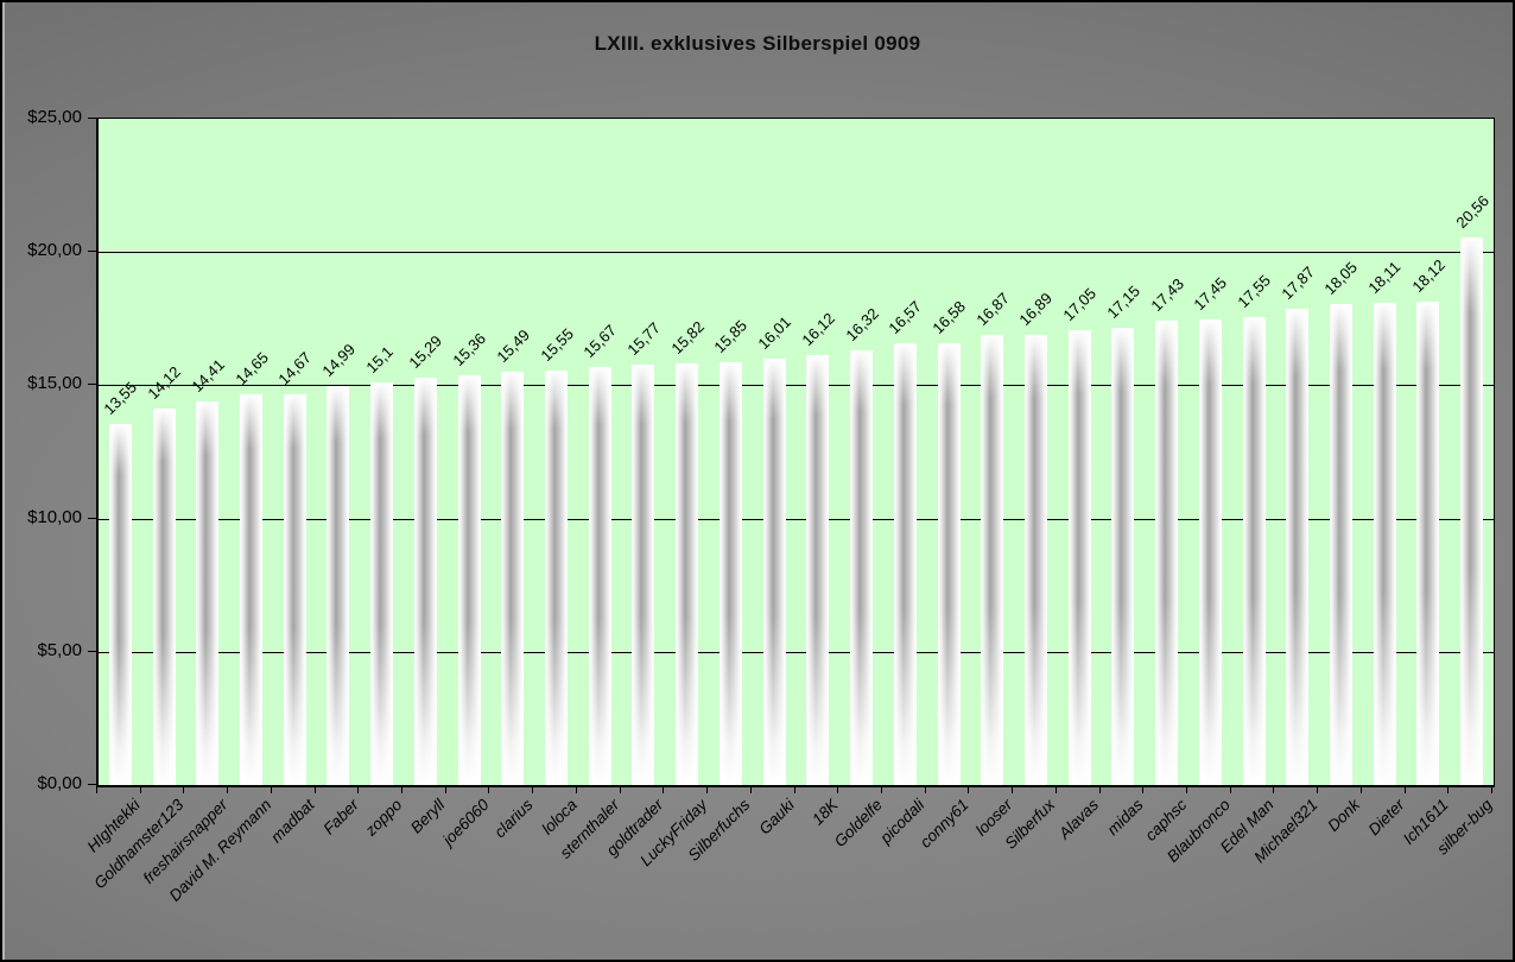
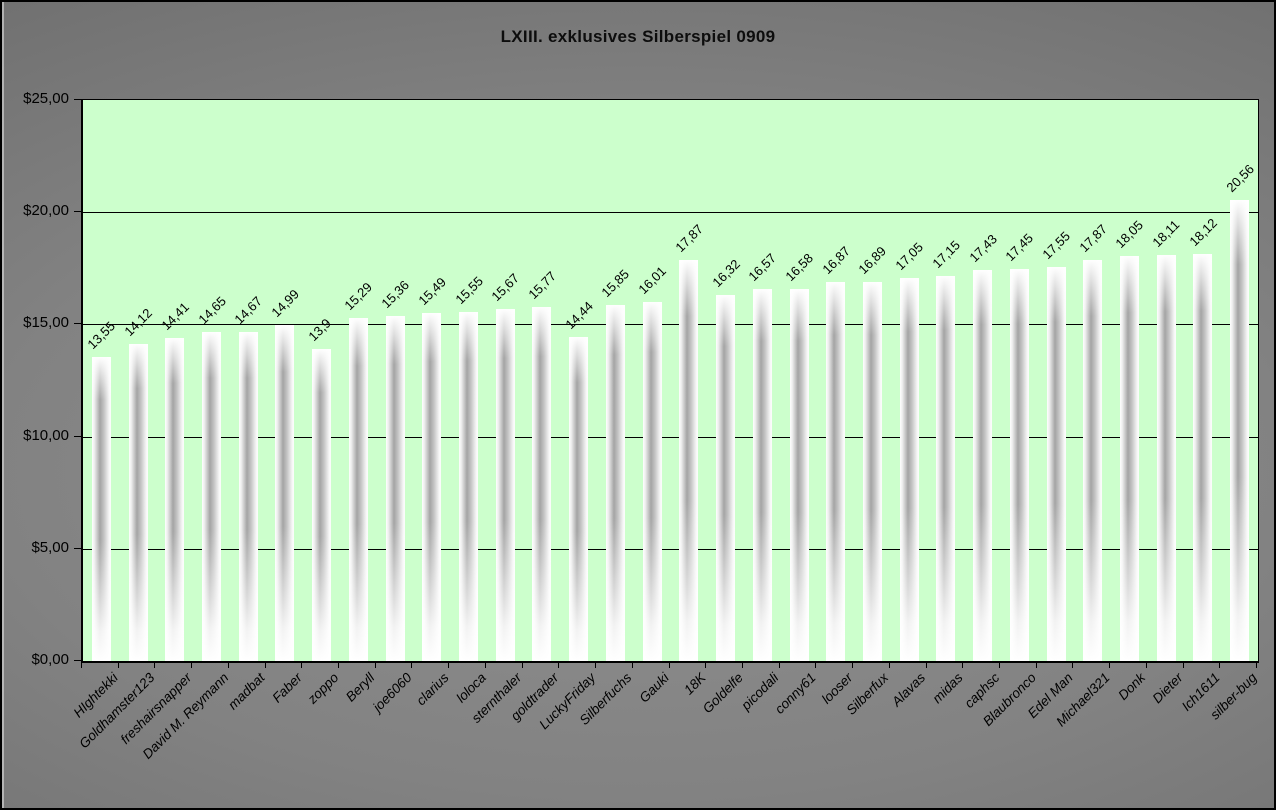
zoppo: 15,1 -> 13,9
LuckyFriday: 15,82 -> 14,44
18K: 16,12 -> 17,87
